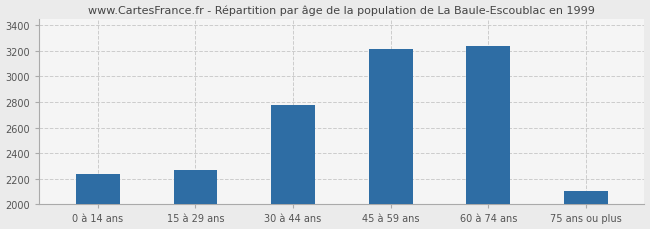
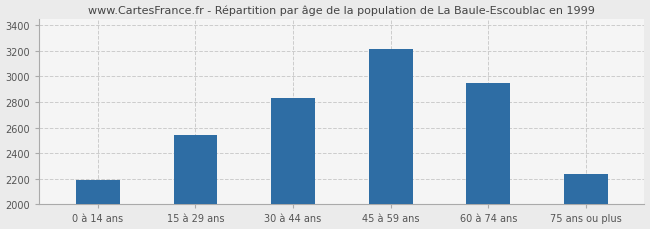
0 à 14 ans: 2240 -> 2190
15 à 29 ans: 2270 -> 2540
30 à 44 ans: 2780 -> 2830
60 à 74 ans: 3240 -> 2950
75 ans ou plus: 2110 -> 2240
